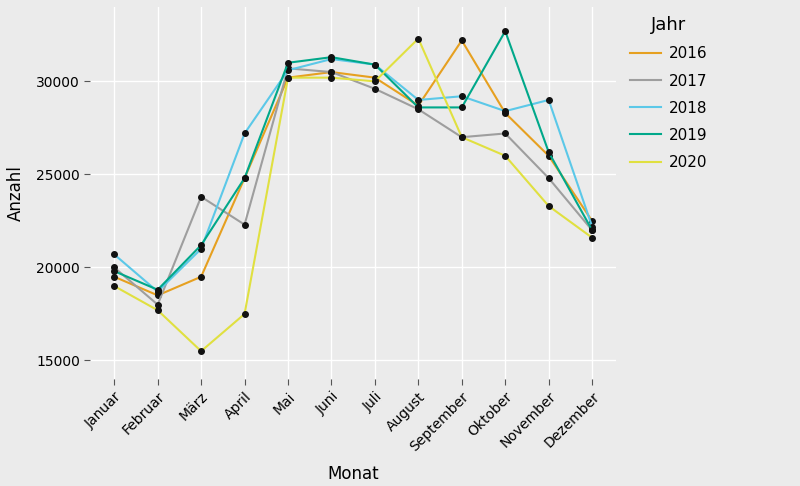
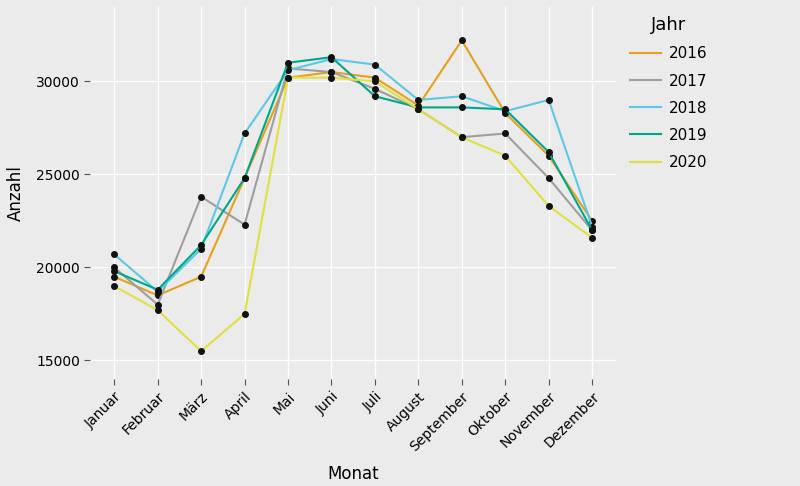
2019/Juli: 30900 -> 29200
2020/August: 32300 -> 28500
2019/Oktober: 32700 -> 28500
